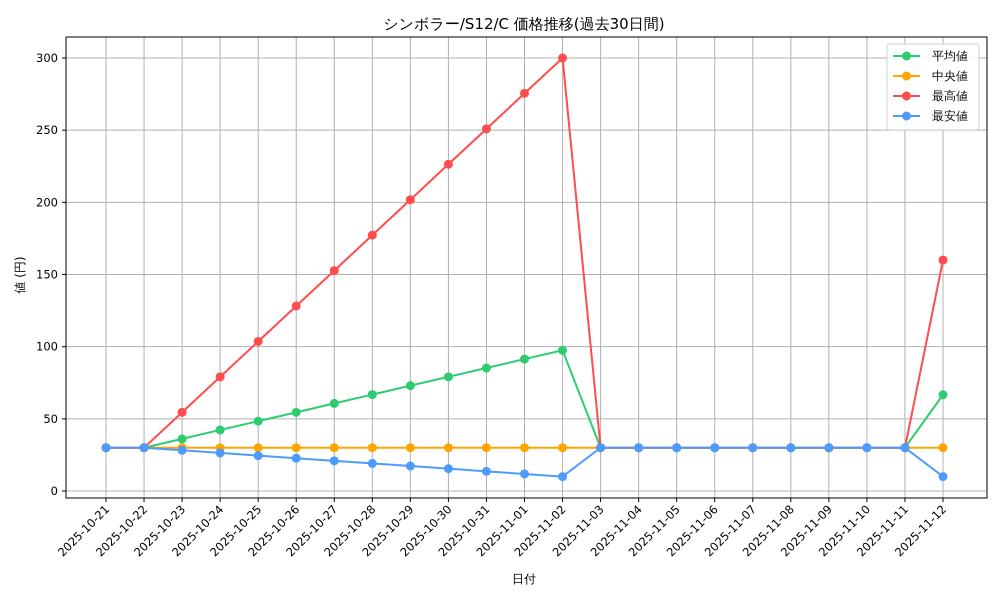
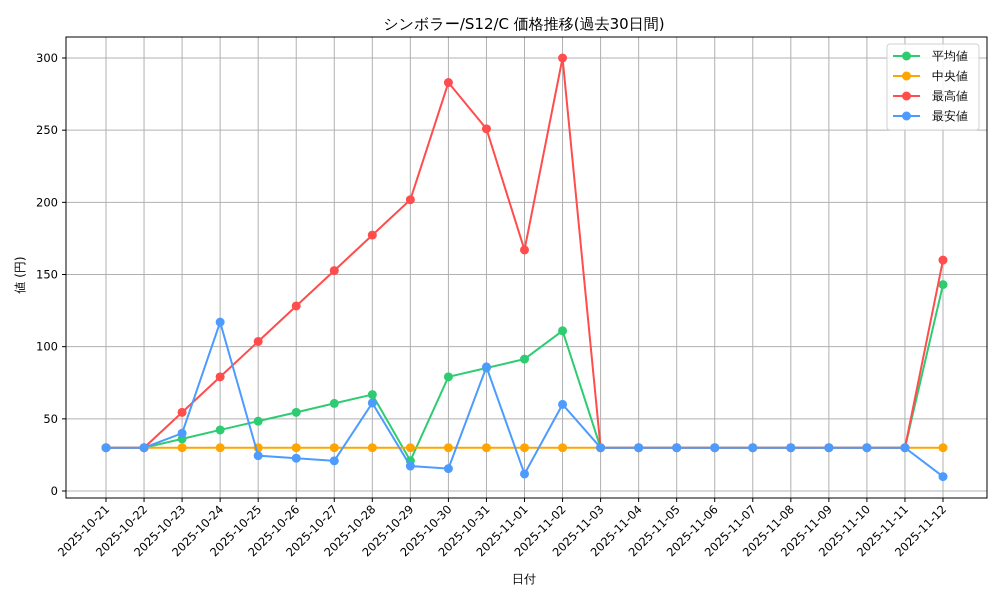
最安値/2025-10-23: 28 -> 40
最安値/2025-10-24: 26 -> 117
最安値/2025-10-28: 19 -> 61
平均値/2025-10-29: 73 -> 21
最高値/2025-10-30: 226 -> 283
最安値/2025-10-31: 14 -> 86
最高値/2025-11-01: 276 -> 167
平均値/2025-11-02: 98 -> 111
最安値/2025-11-02: 10 -> 60
平均値/2025-11-12: 67 -> 143
